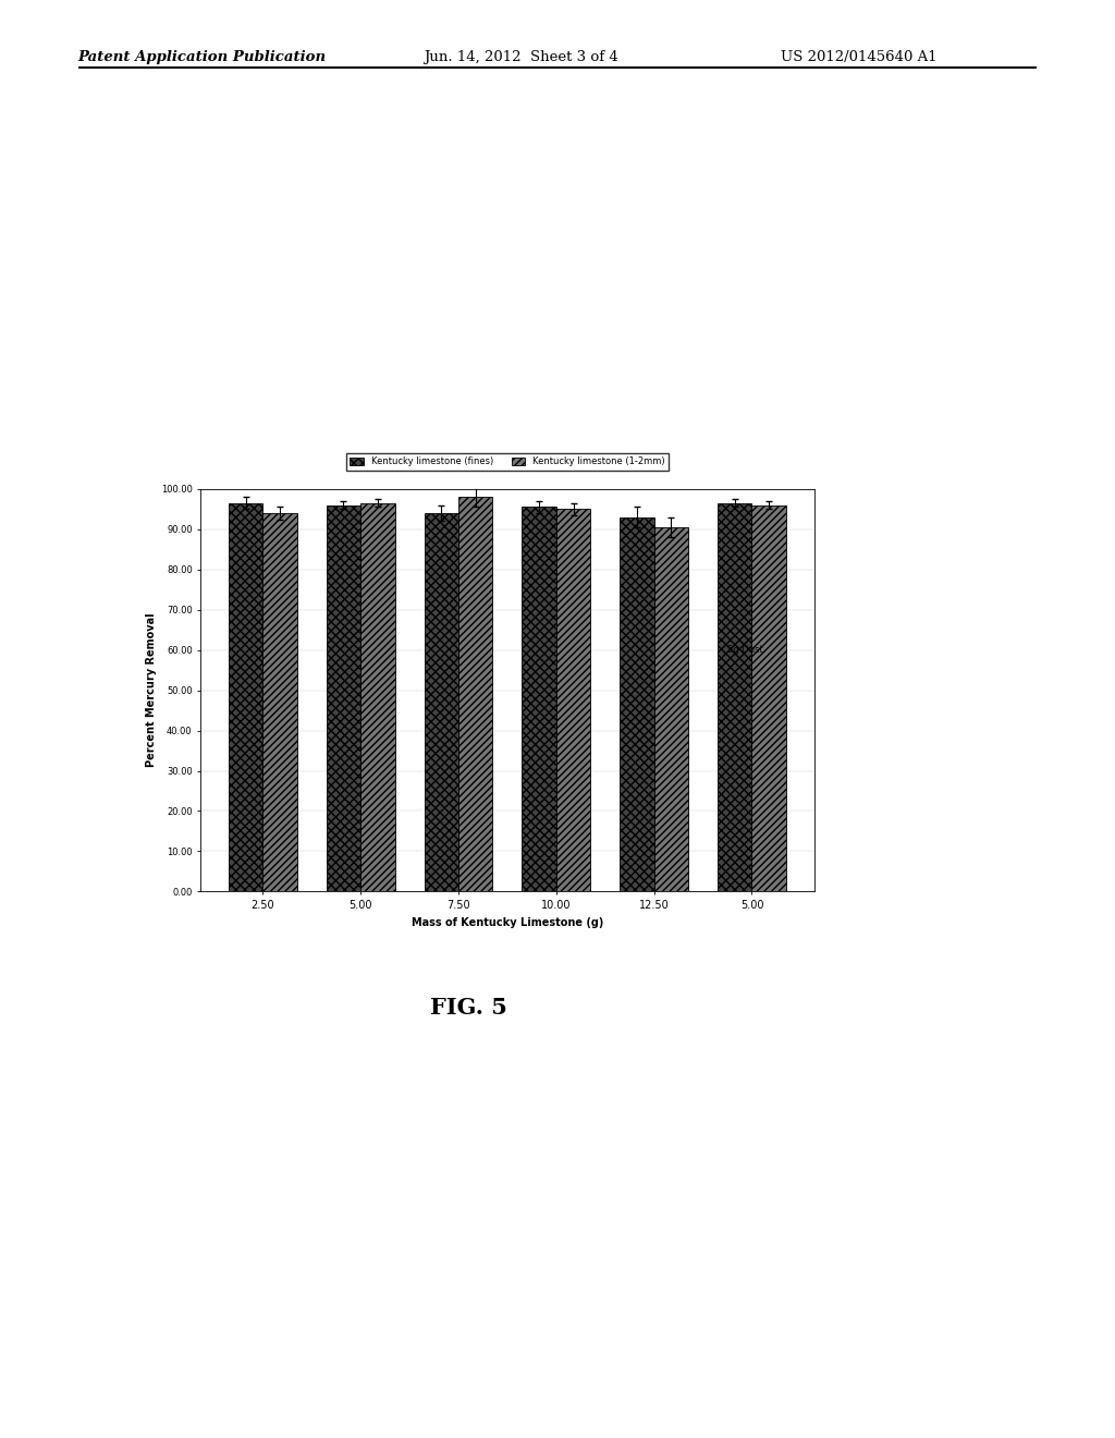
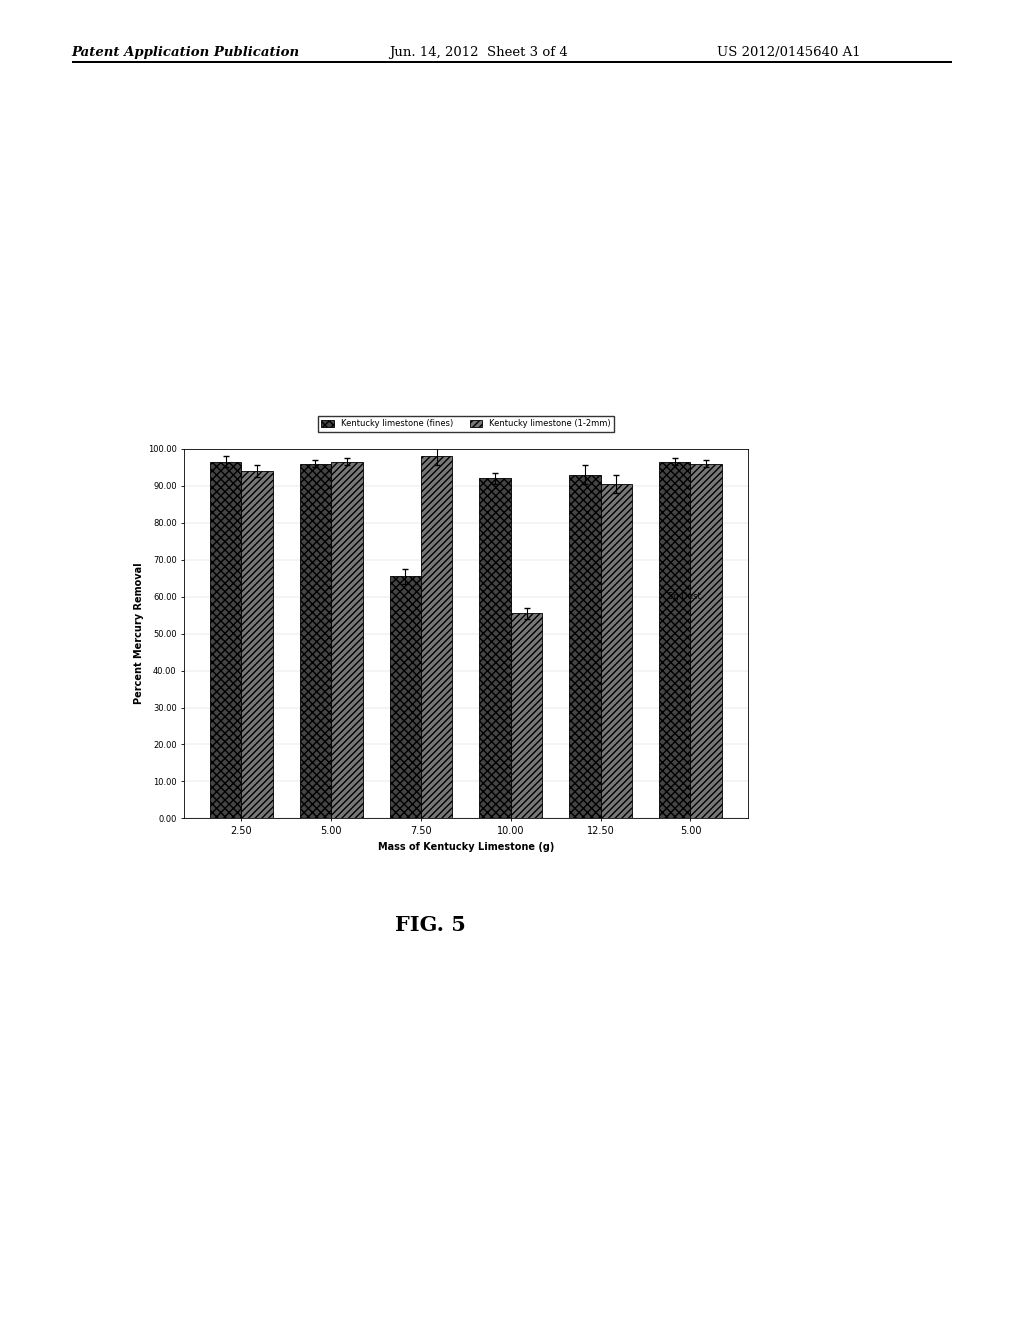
Kentucky limestone (fines)/7.50: 94.0 -> 65.5
Kentucky limestone (fines)/10.00: 95.5 -> 92.0
Kentucky limestone (1-2mm)/10.00: 95.0 -> 55.5
